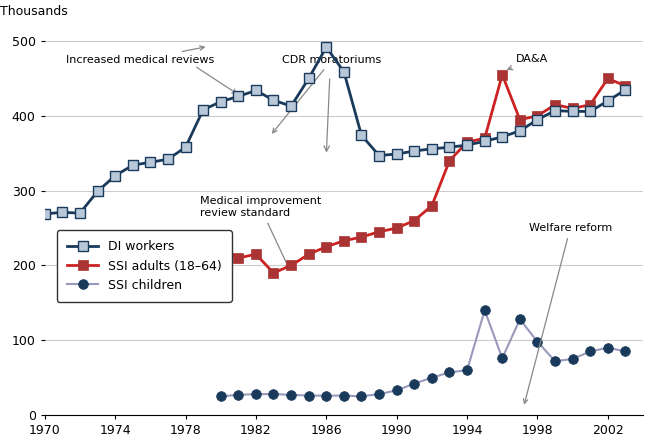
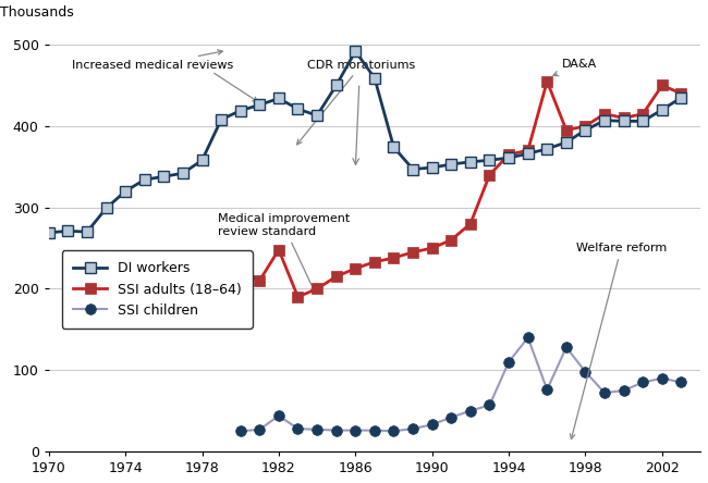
SSI adults (18–64)/1982: 215 -> 248
SSI children/1982: 28 -> 44
SSI children/1994: 60 -> 110
